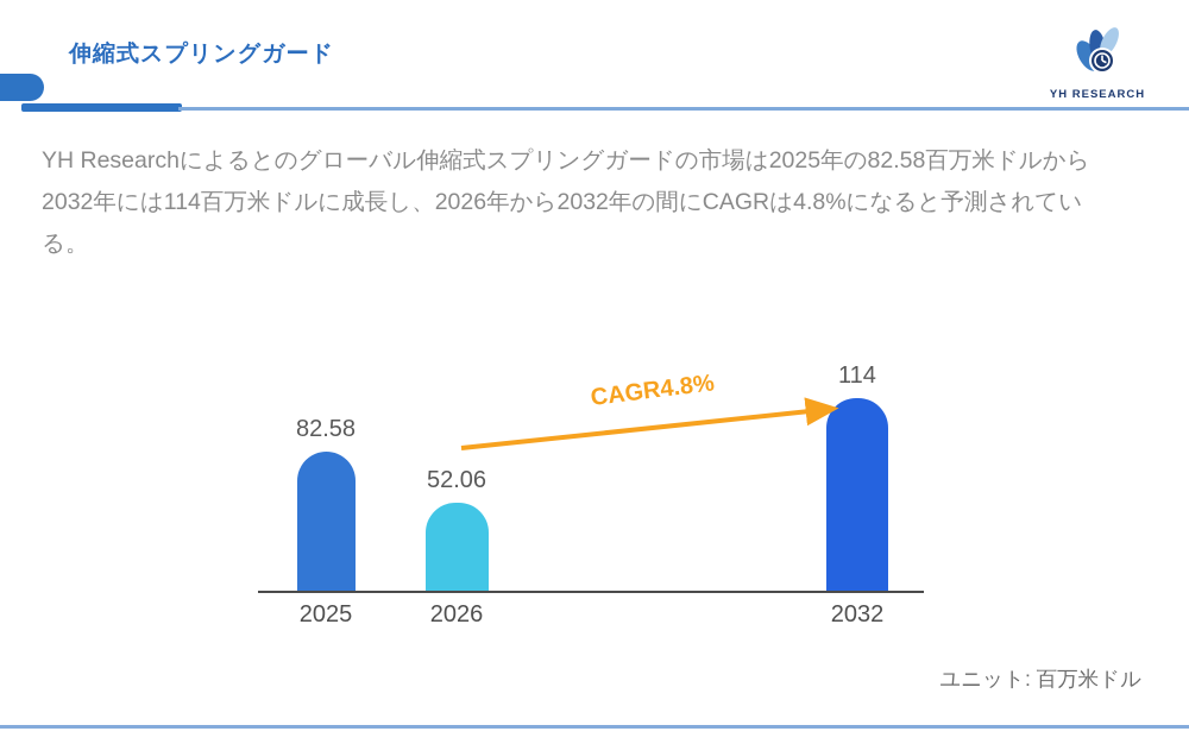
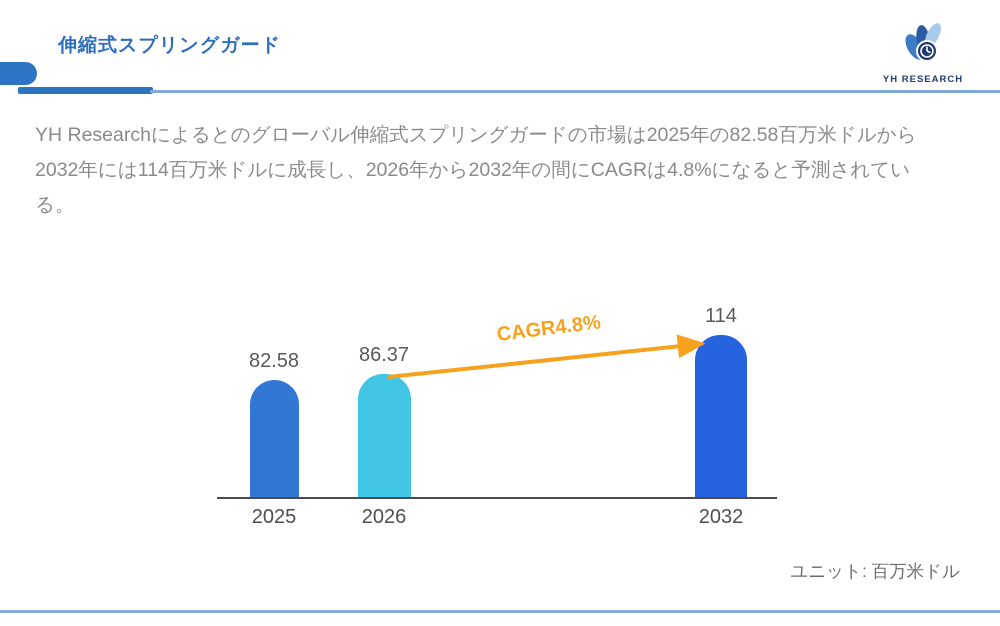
2026: 52.06 -> 86.37
